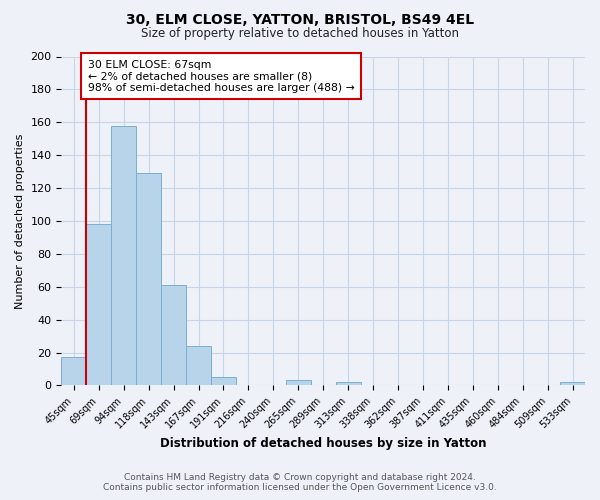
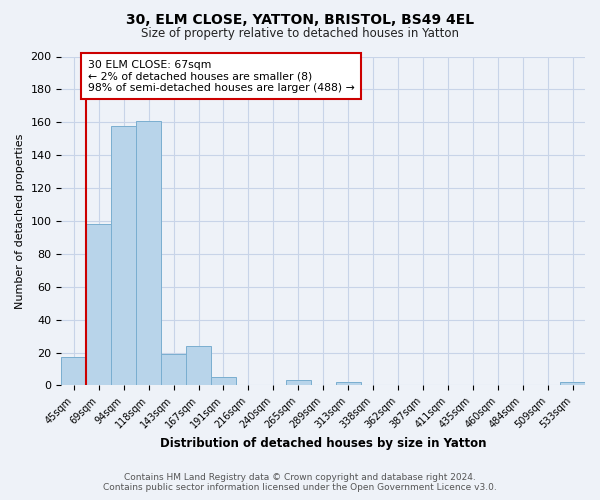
118sqm: 129 -> 161
143sqm: 61 -> 19
